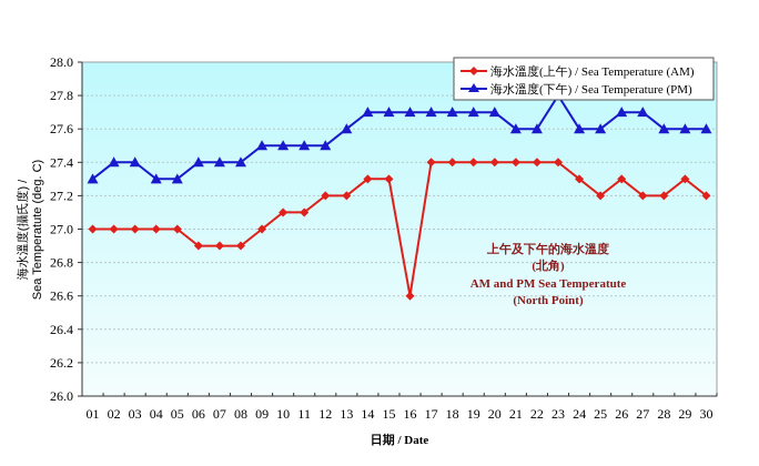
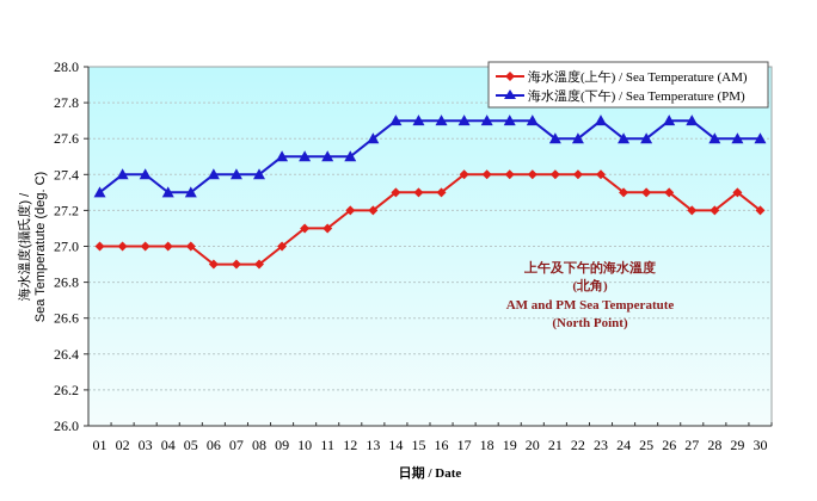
海水溫度(上午) / Sea Temperature (AM)/16: 26.6 -> 27.3
海水溫度(下午) / Sea Temperature (PM)/23: 27.8 -> 27.7
海水溫度(上午) / Sea Temperature (AM)/25: 27.2 -> 27.3
